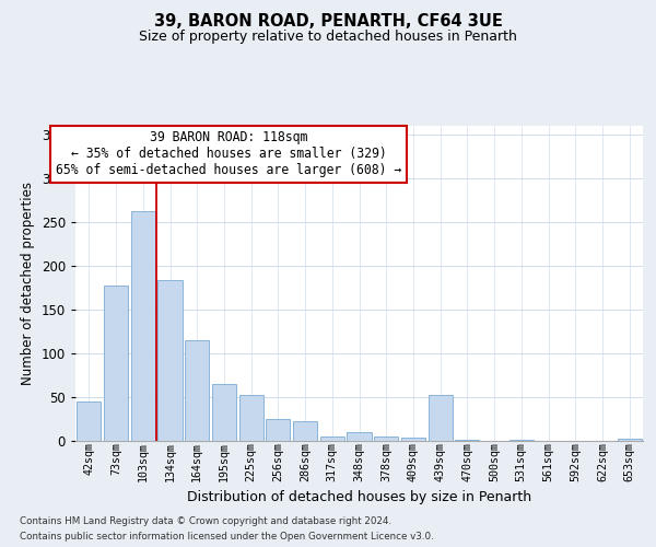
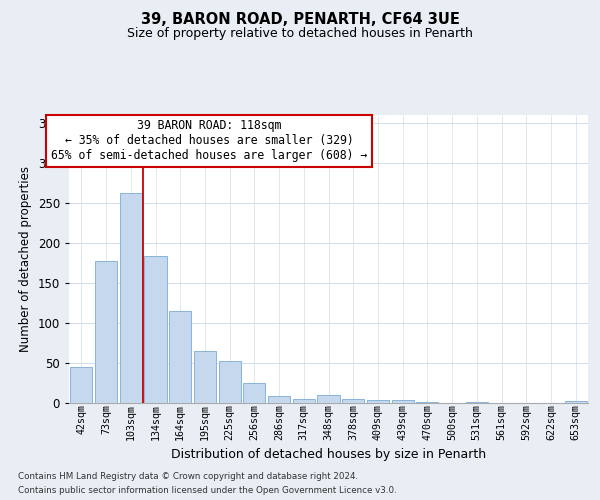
286sqm: 22 -> 8
439sqm: 52 -> 3
